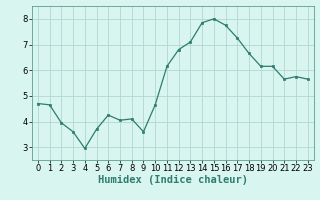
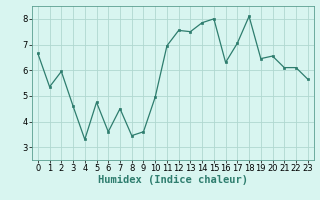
0: 4.70 -> 6.65
1: 4.65 -> 5.35
2: 3.95 -> 5.95
3: 3.60 -> 4.60
4: 2.95 -> 3.30
5: 3.70 -> 4.75
6: 4.25 -> 3.60
7: 4.05 -> 4.50
8: 4.10 -> 3.45
10: 4.65 -> 4.95
11: 6.15 -> 6.95
12: 6.80 -> 7.55
13: 7.10 -> 7.50
16: 7.75 -> 6.30
17: 7.25 -> 7.05
18: 6.65 -> 8.10
19: 6.15 -> 6.45
20: 6.15 -> 6.55
21: 5.65 -> 6.10
22: 5.75 -> 6.10
